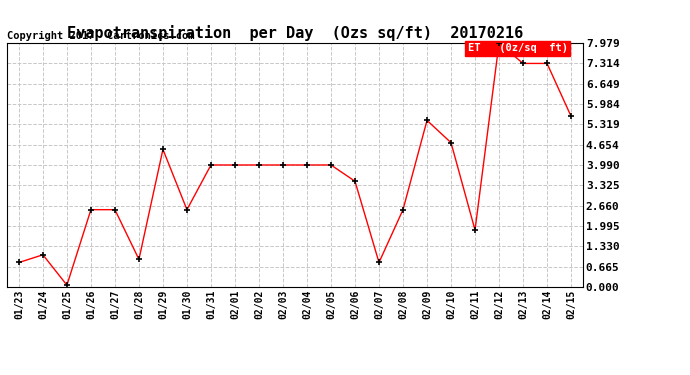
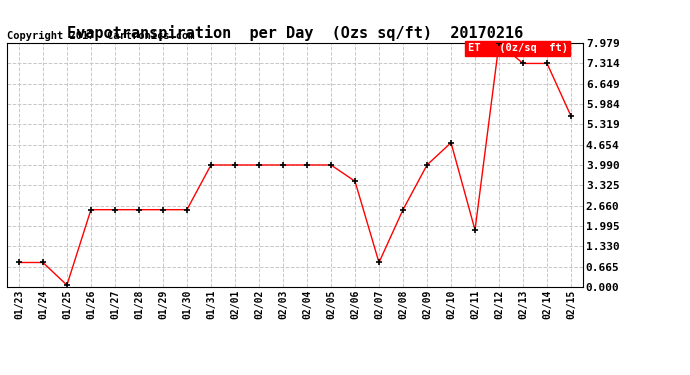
01/24: 1.05 -> 0.80
01/28: 0.90 -> 2.53
01/29: 4.50 -> 2.53
02/09: 5.45 -> 3.99
